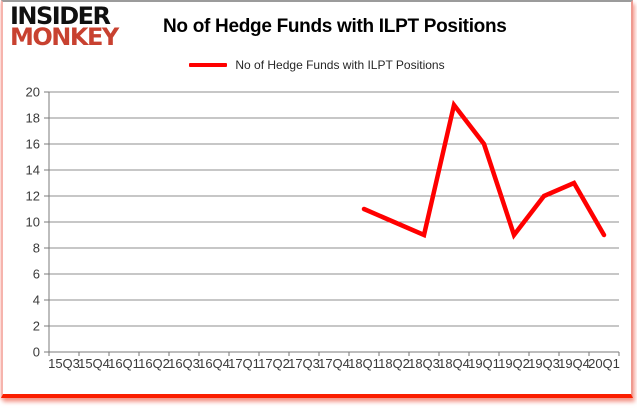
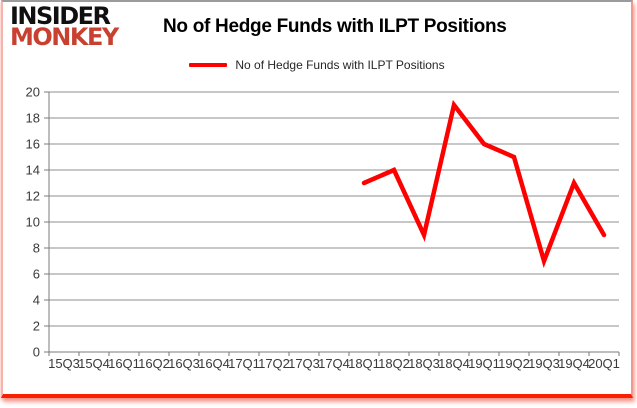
18Q1: 11 -> 13
18Q2: 10 -> 14
19Q2: 9 -> 15
19Q3: 12 -> 7
